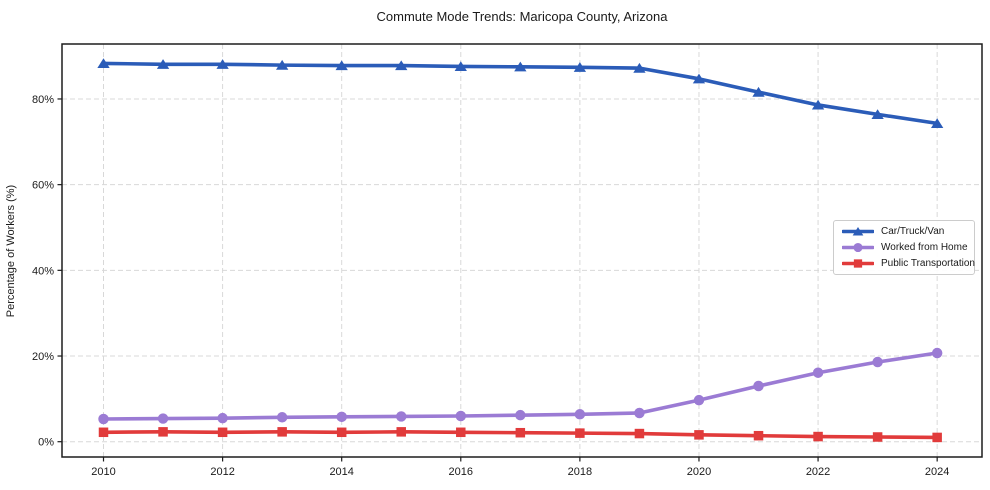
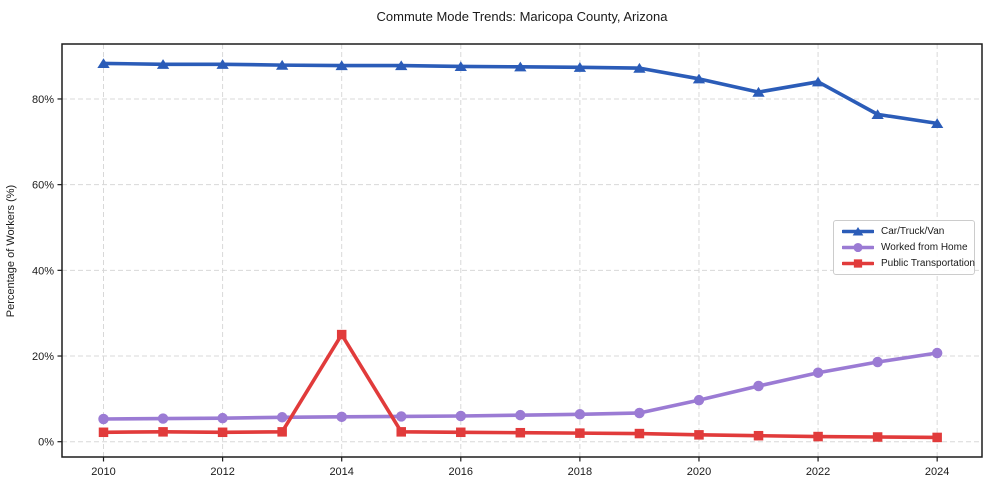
Public Transportation/2014: 2% -> 25%
Car/Truck/Van/2022: 79% -> 84%
